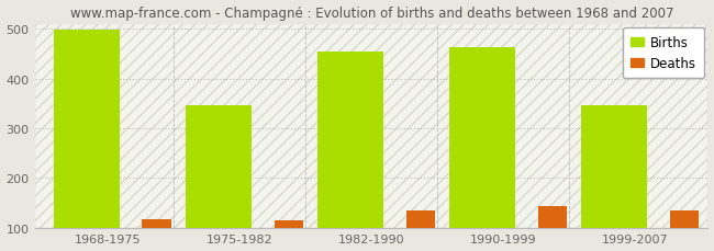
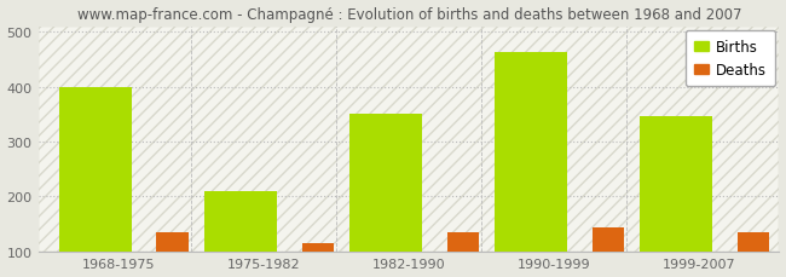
Births/1968-1975: 499 -> 400
Deaths/1968-1975: 118 -> 135
Births/1975-1982: 347 -> 210
Births/1982-1990: 455 -> 350
